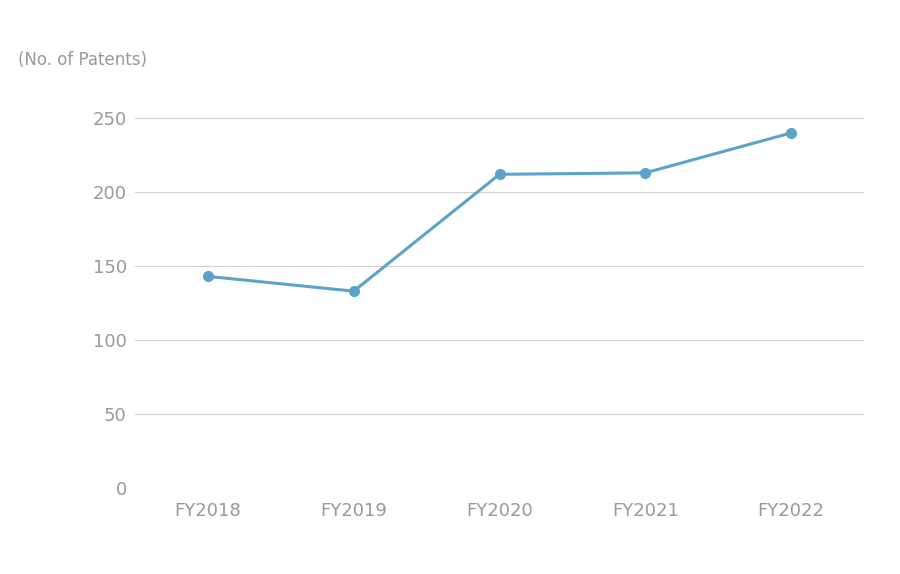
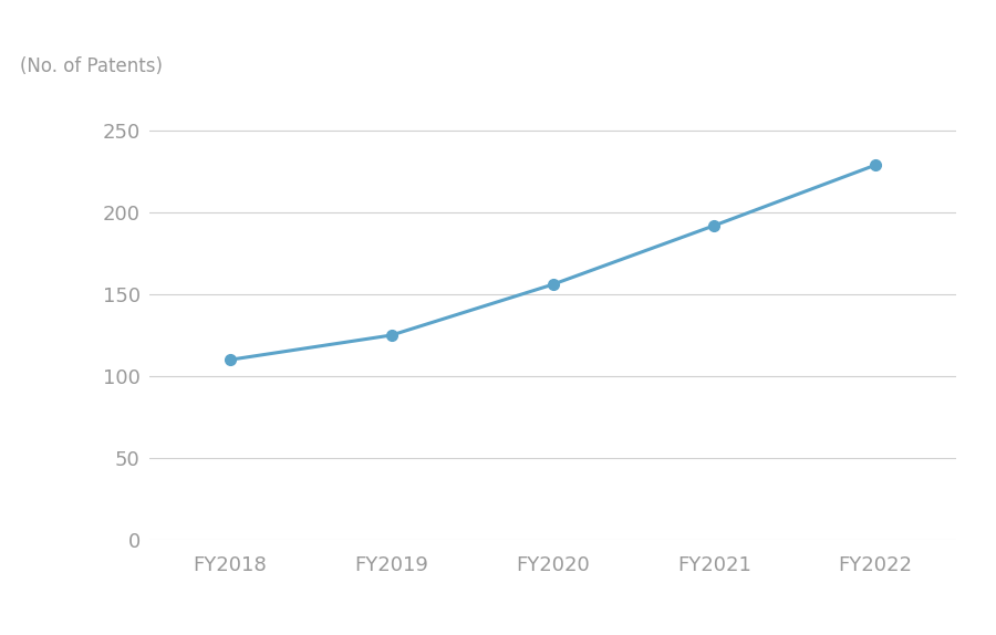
FY2018: 143 -> 110
FY2019: 133 -> 125
FY2020: 212 -> 156
FY2021: 213 -> 192
FY2022: 240 -> 229
